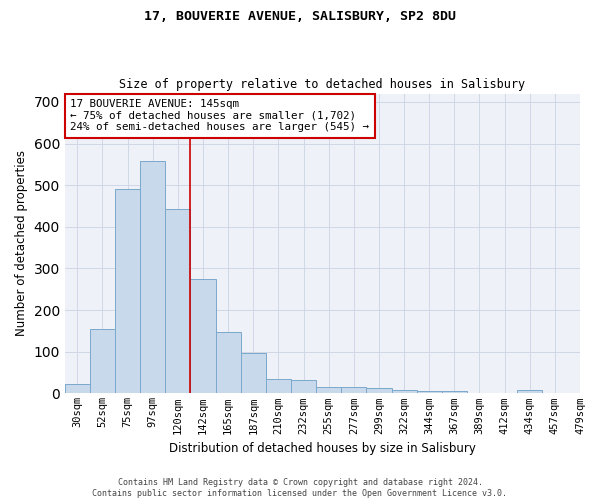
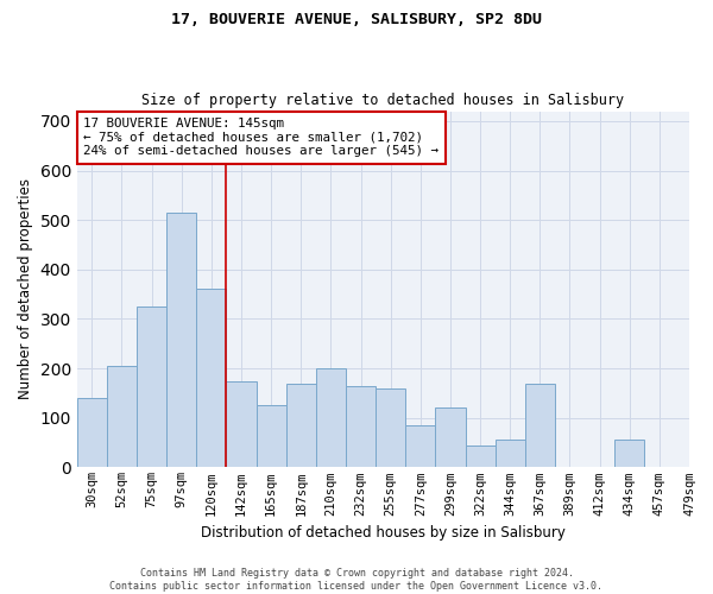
30sqm: 22 -> 140
52sqm: 155 -> 205
75sqm: 490 -> 325
97sqm: 557 -> 515
120sqm: 443 -> 360
142sqm: 275 -> 175
165sqm: 147 -> 125
187sqm: 98 -> 170
210sqm: 35 -> 200
232sqm: 32 -> 165
255sqm: 15 -> 160
277sqm: 15 -> 85
299sqm: 12 -> 120
322sqm: 7 -> 45
344sqm: 5 -> 55
367sqm: 5 -> 170
434sqm: 7 -> 55
